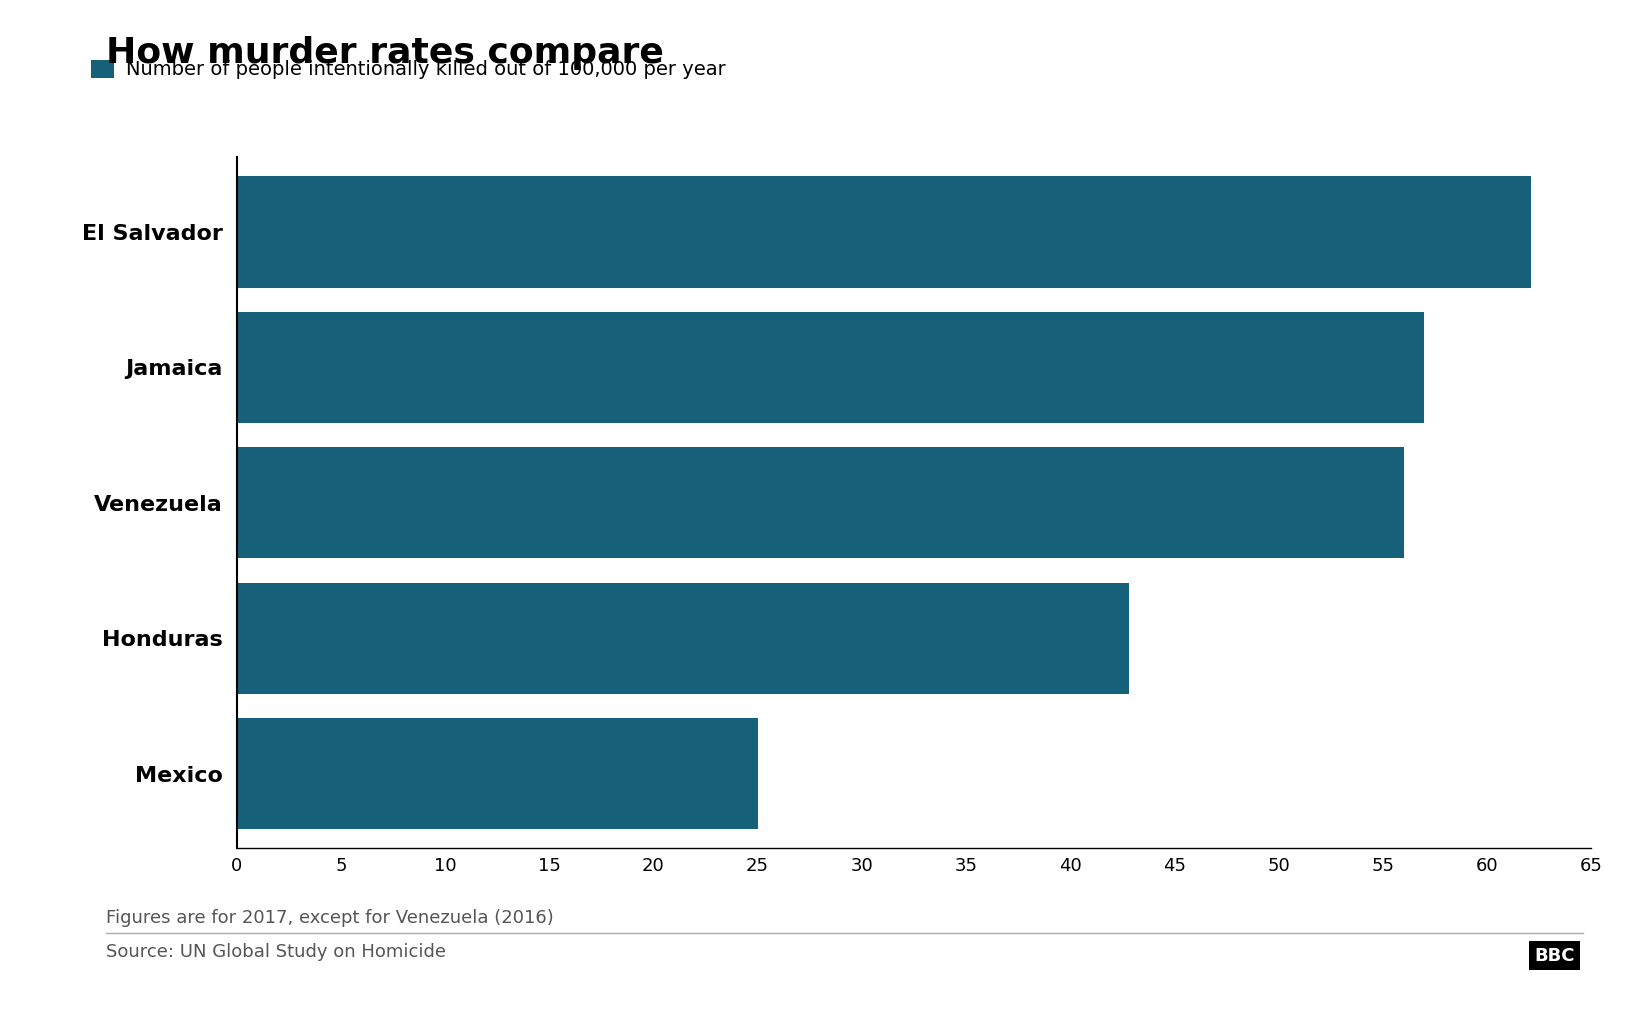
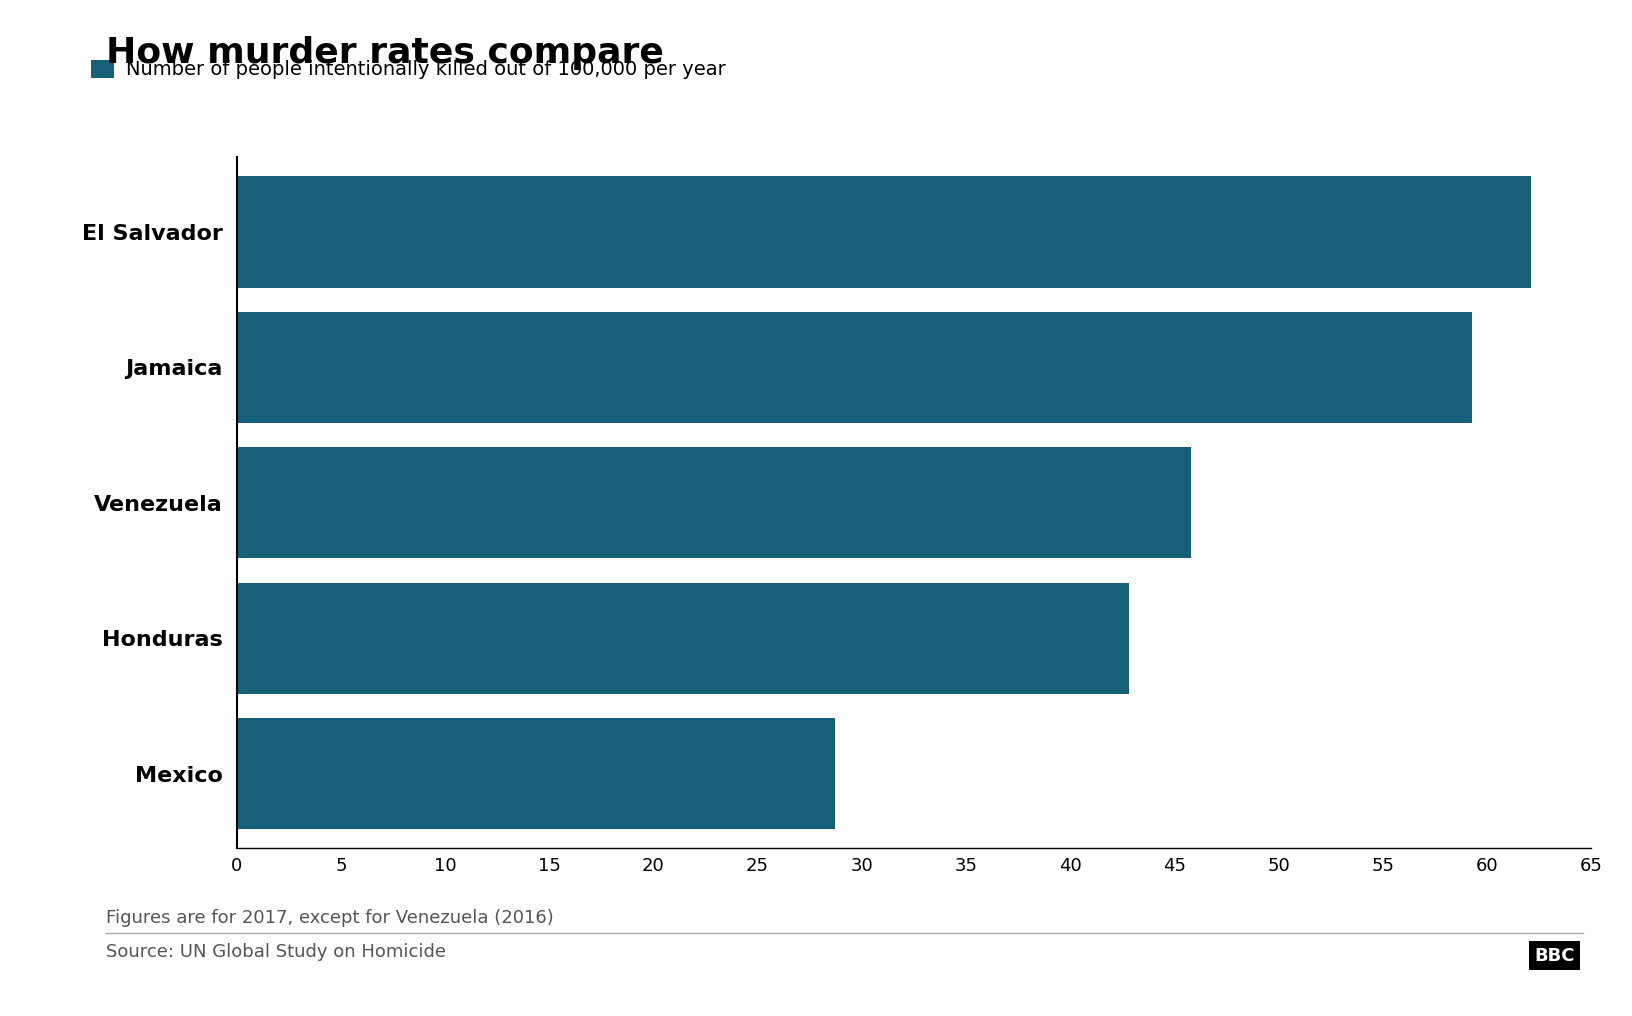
Jamaica: 57.0 -> 59.3
Venezuela: 56.0 -> 45.8
Mexico: 25.0 -> 28.7
